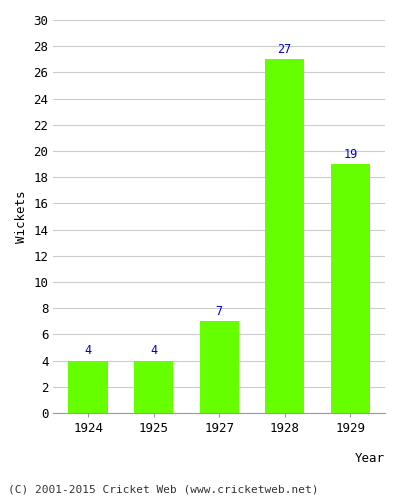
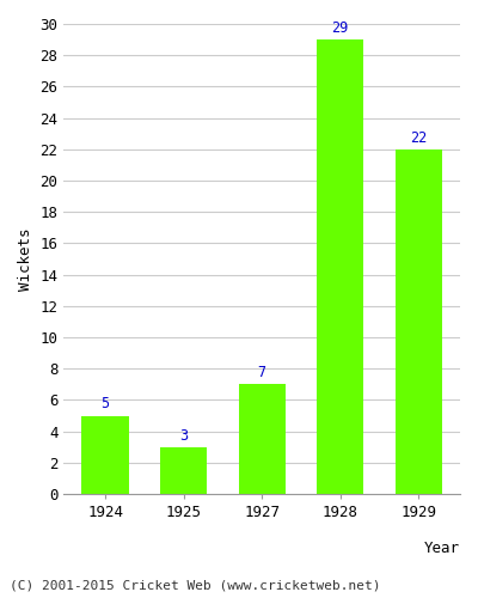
1924: 4 -> 5
1925: 4 -> 3
1928: 27 -> 29
1929: 19 -> 22
